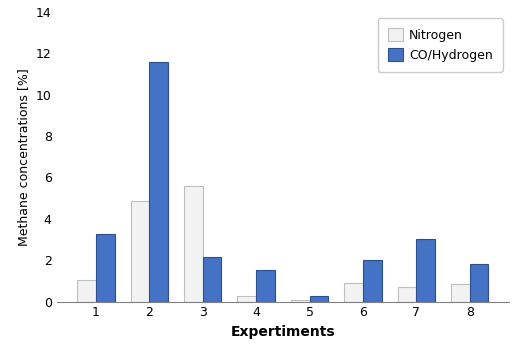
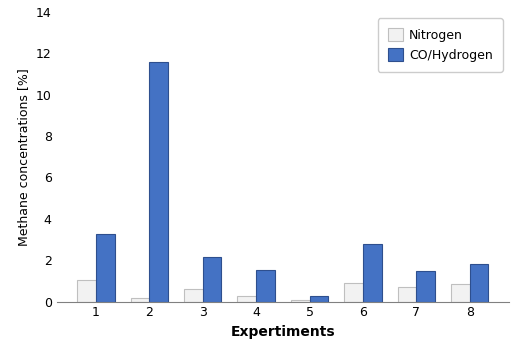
Nitrogen/2: 4.85 -> 0.18
Nitrogen/3: 5.60 -> 0.62
CO/Hydrogen/6: 2.00 -> 2.78
CO/Hydrogen/7: 3.05 -> 1.47
